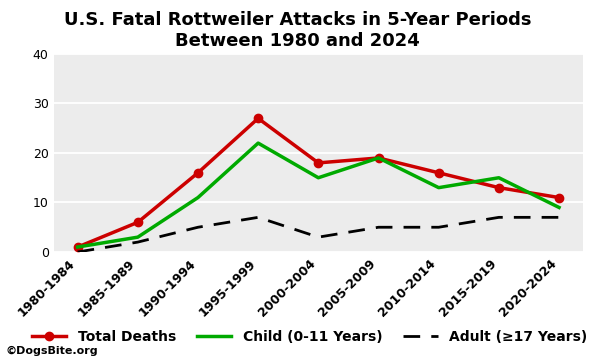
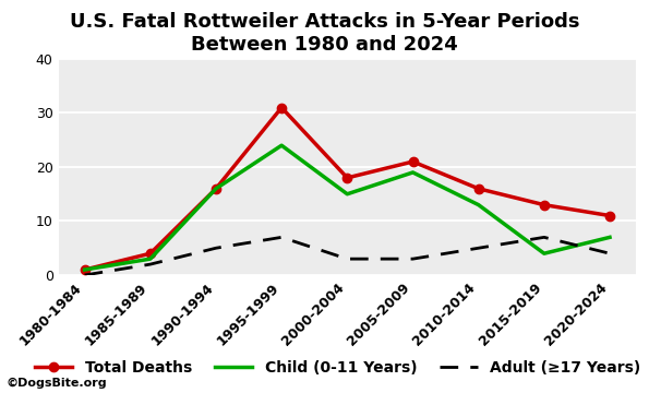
Total Deaths/1985-1989: 6 -> 4
Child (0-11 Years)/1990-1994: 11 -> 16
Total Deaths/1995-1999: 27 -> 31
Child (0-11 Years)/1995-1999: 22 -> 24
Total Deaths/2005-2009: 19 -> 21
Adult (≥17 Years)/2005-2009: 5 -> 3
Child (0-11 Years)/2015-2019: 15 -> 4
Child (0-11 Years)/2020-2024: 9 -> 7
Adult (≥17 Years)/2020-2024: 7 -> 4
